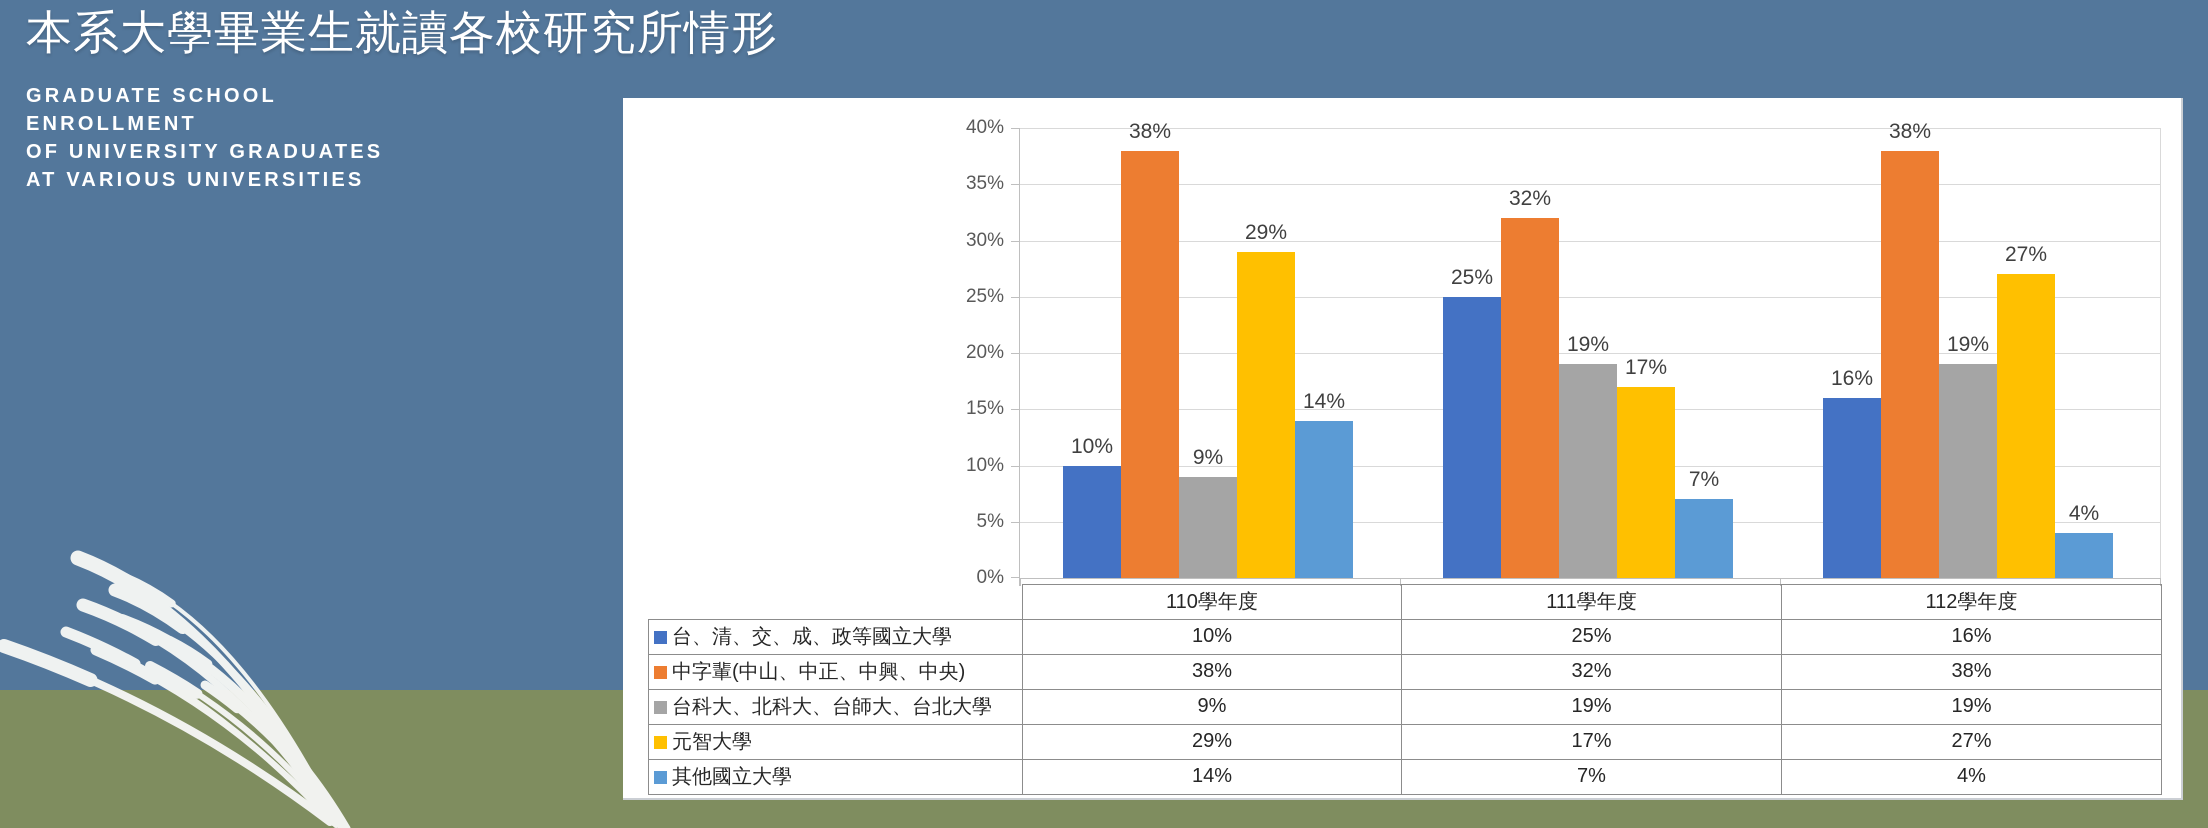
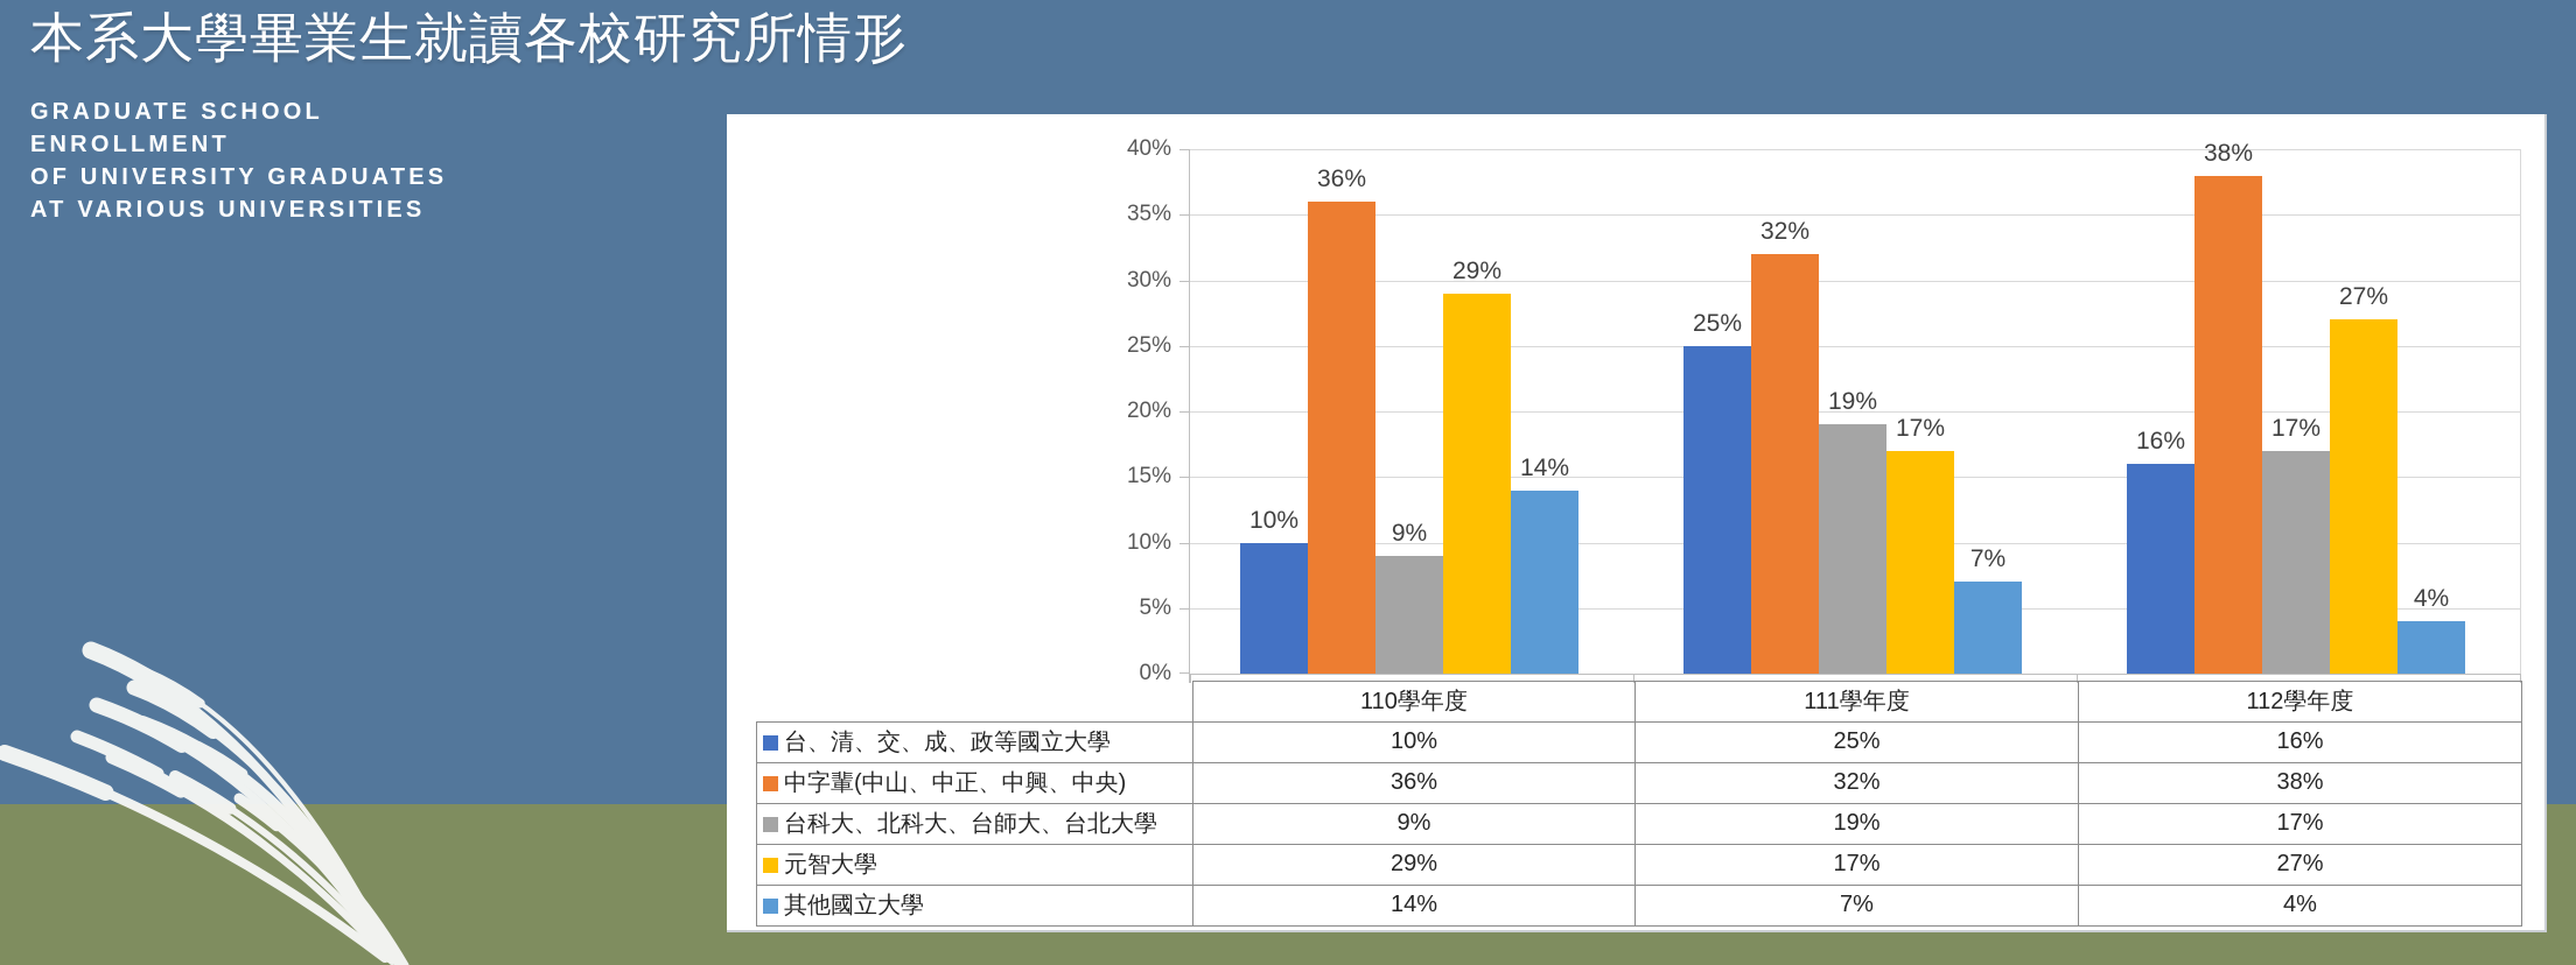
中字輩(中山、中正、中興、中央)/110學年度: 38% -> 36%
台科大、北科大、台師大、台北大學/112學年度: 19% -> 17%
